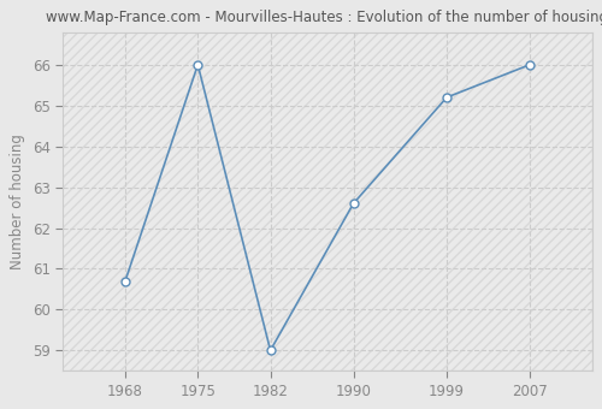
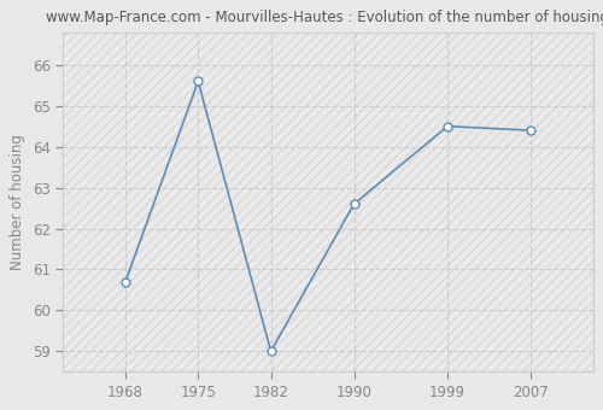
1975: 66.0 -> 65.6
1999: 65.2 -> 64.5
2007: 66.0 -> 64.4
